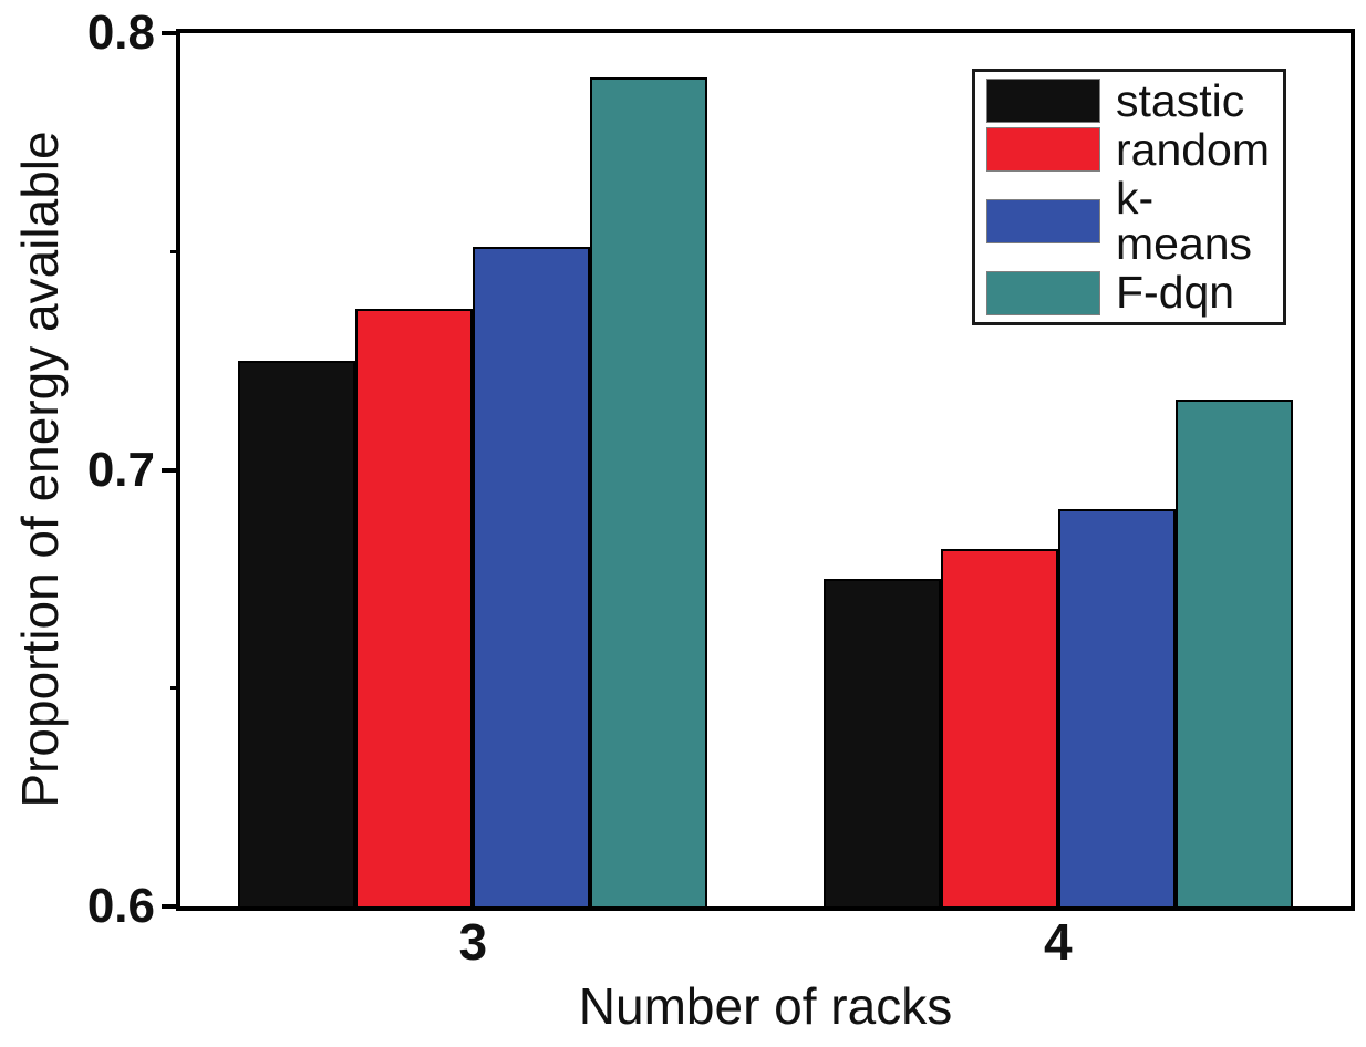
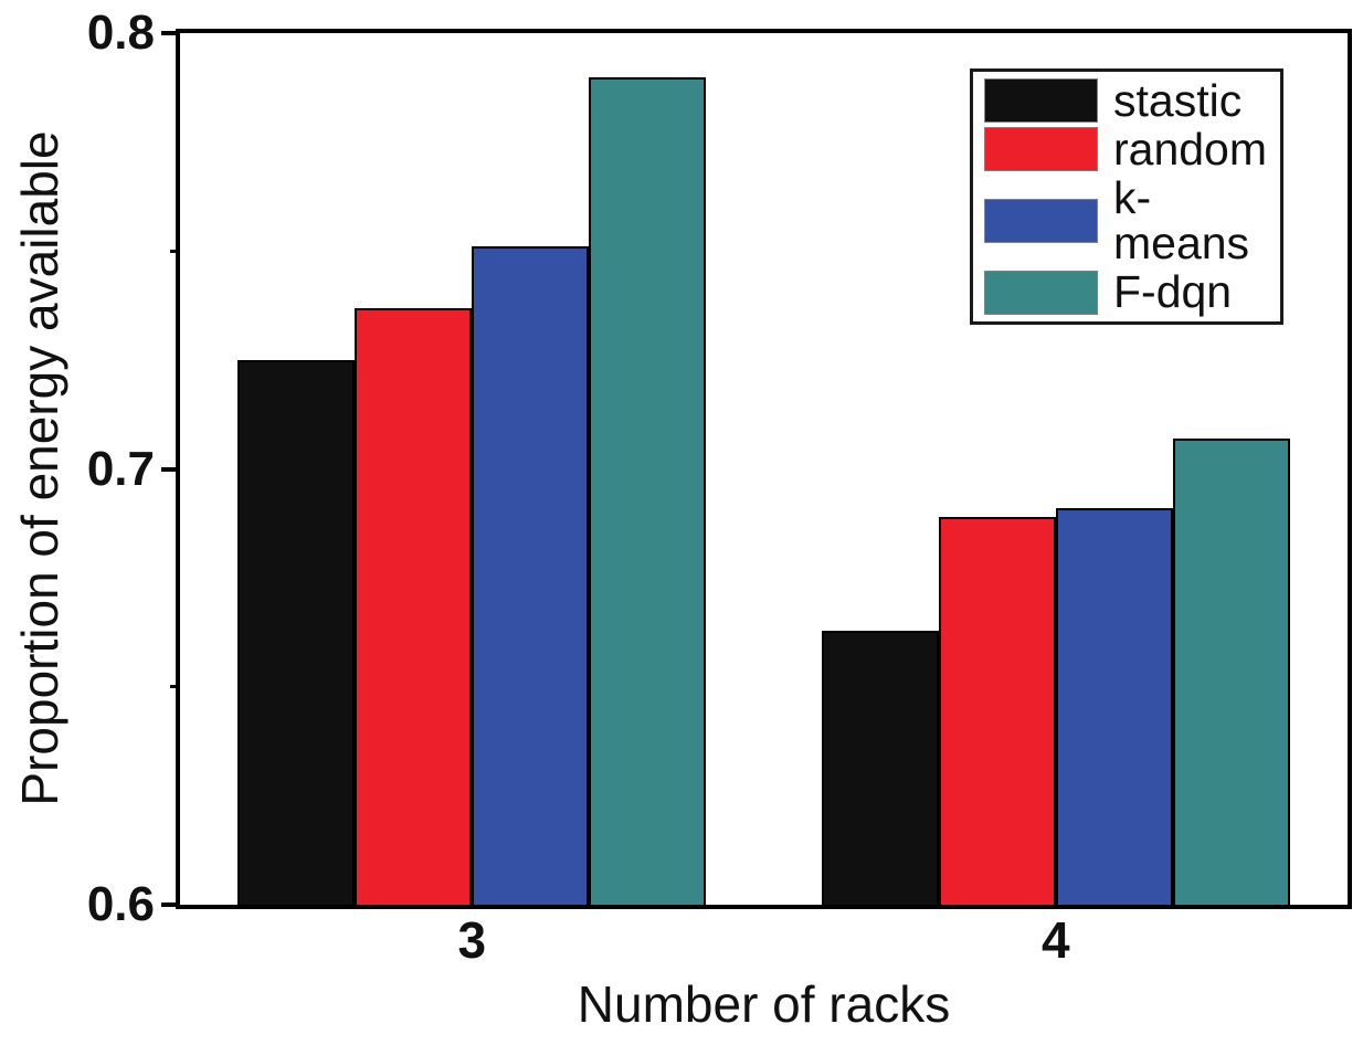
stastic/4: 0.675 -> 0.663
random/4: 0.682 -> 0.689
F-dqn/4: 0.716 -> 0.707
